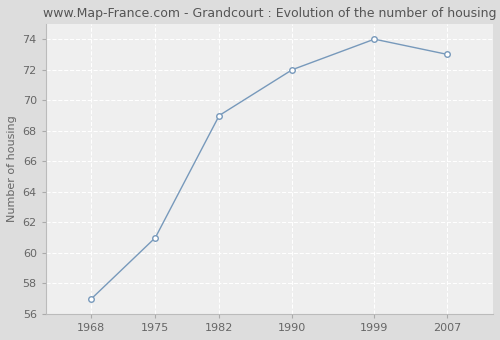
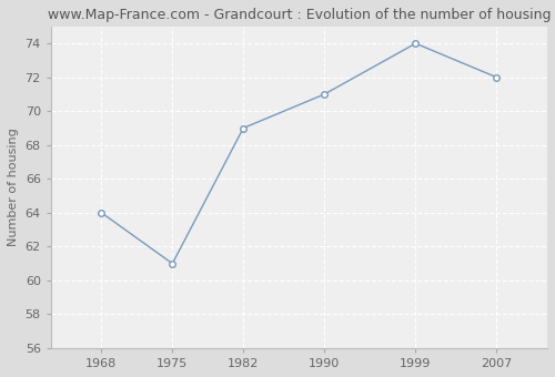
1968: 57 -> 64
1990: 72 -> 71
2007: 73 -> 72
